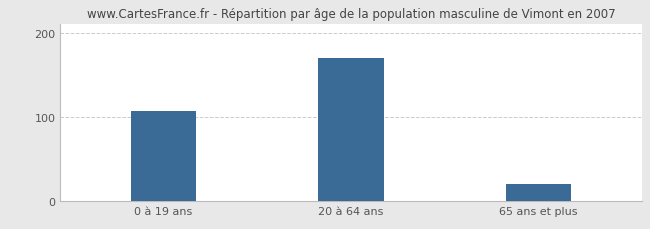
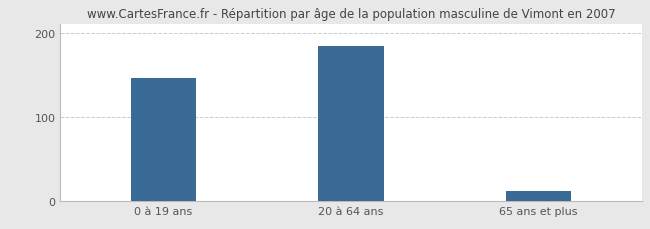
0 à 19 ans: 107 -> 146
20 à 64 ans: 170 -> 184
65 ans et plus: 20 -> 12
